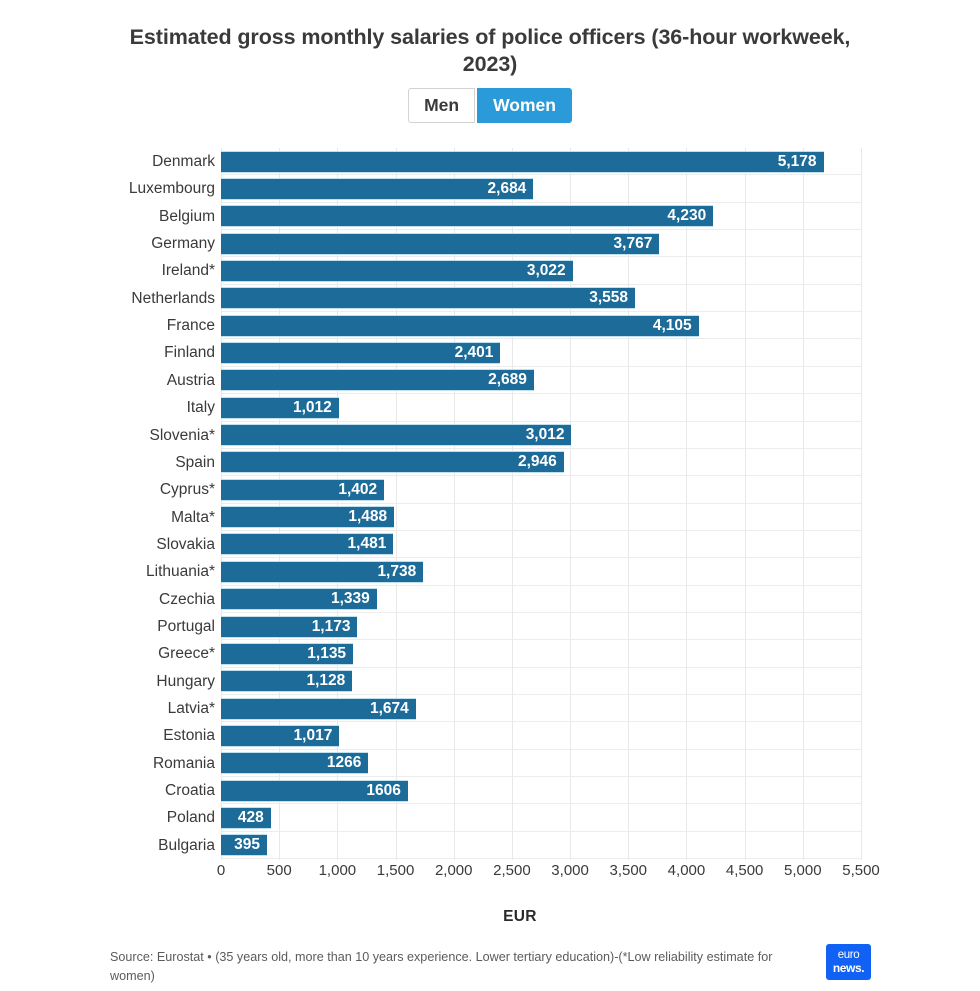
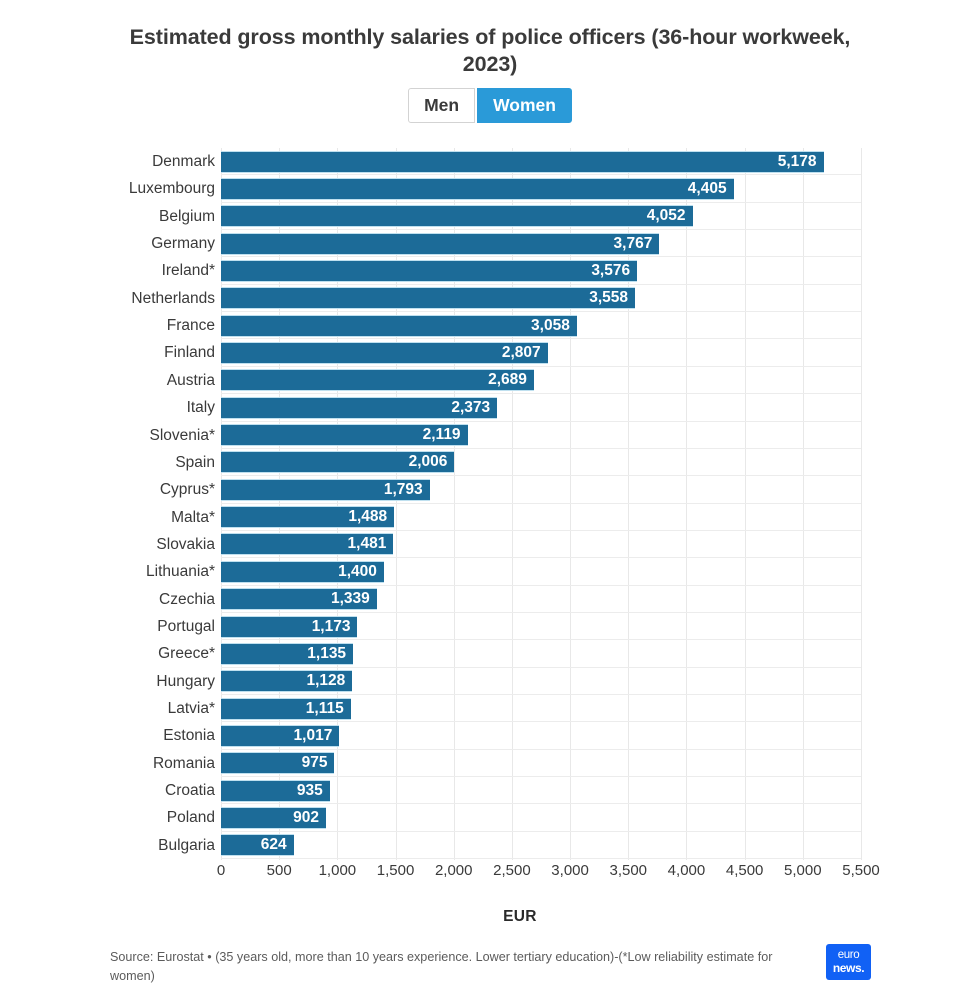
Luxembourg: 2,684 -> 4,405
Belgium: 4,230 -> 4,052
Ireland*: 3,022 -> 3,576
France: 4,105 -> 3,058
Finland: 2,401 -> 2,807
Italy: 1,012 -> 2,373
Slovenia*: 3,012 -> 2,119
Spain: 2,946 -> 2,006
Cyprus*: 1,402 -> 1,793
Lithuania*: 1,738 -> 1,400
Latvia*: 1,674 -> 1,115
Romania: 1266 -> 975
Croatia: 1606 -> 935
Poland: 428 -> 902
Bulgaria: 395 -> 624
